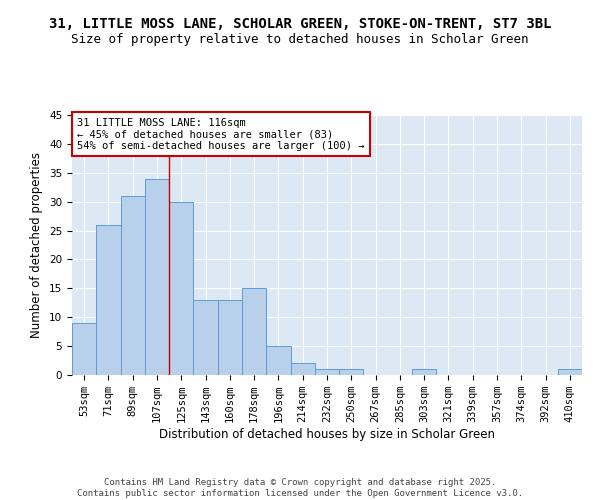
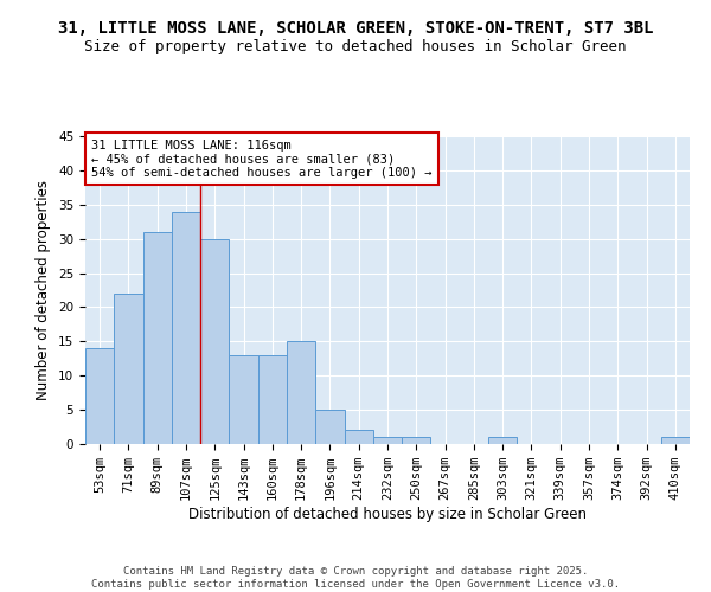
53sqm: 9 -> 14
71sqm: 26 -> 22
